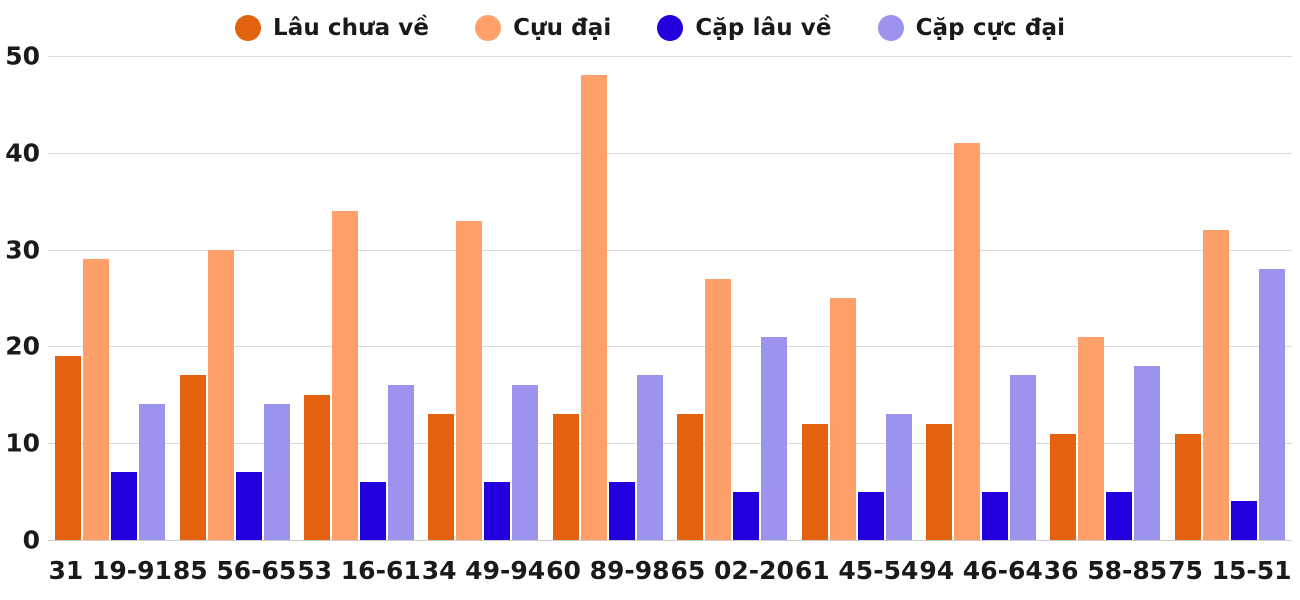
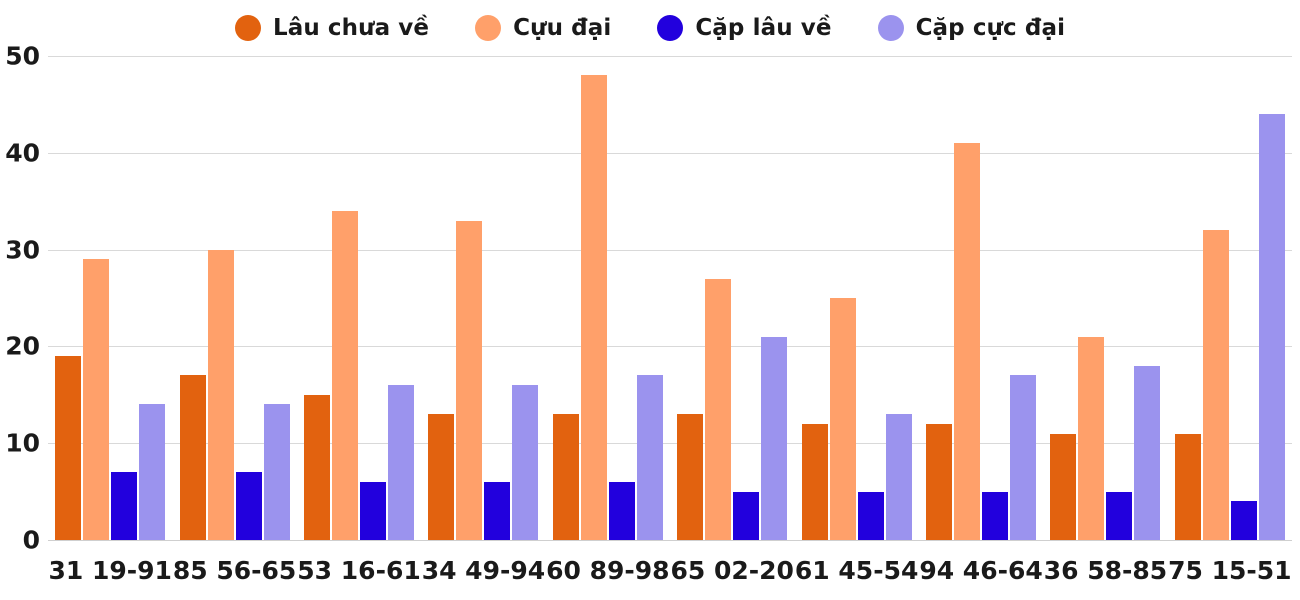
Cặp cực đại/75 15-51: 28 -> 44
